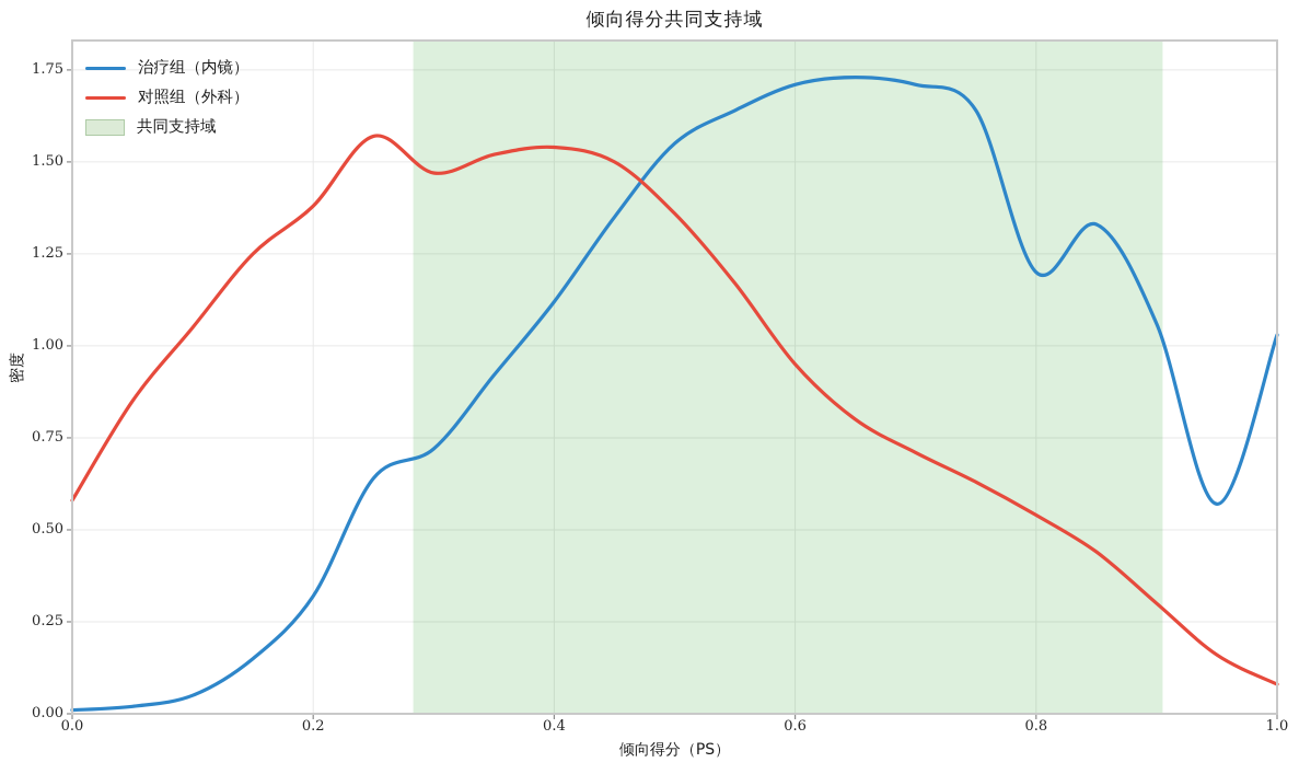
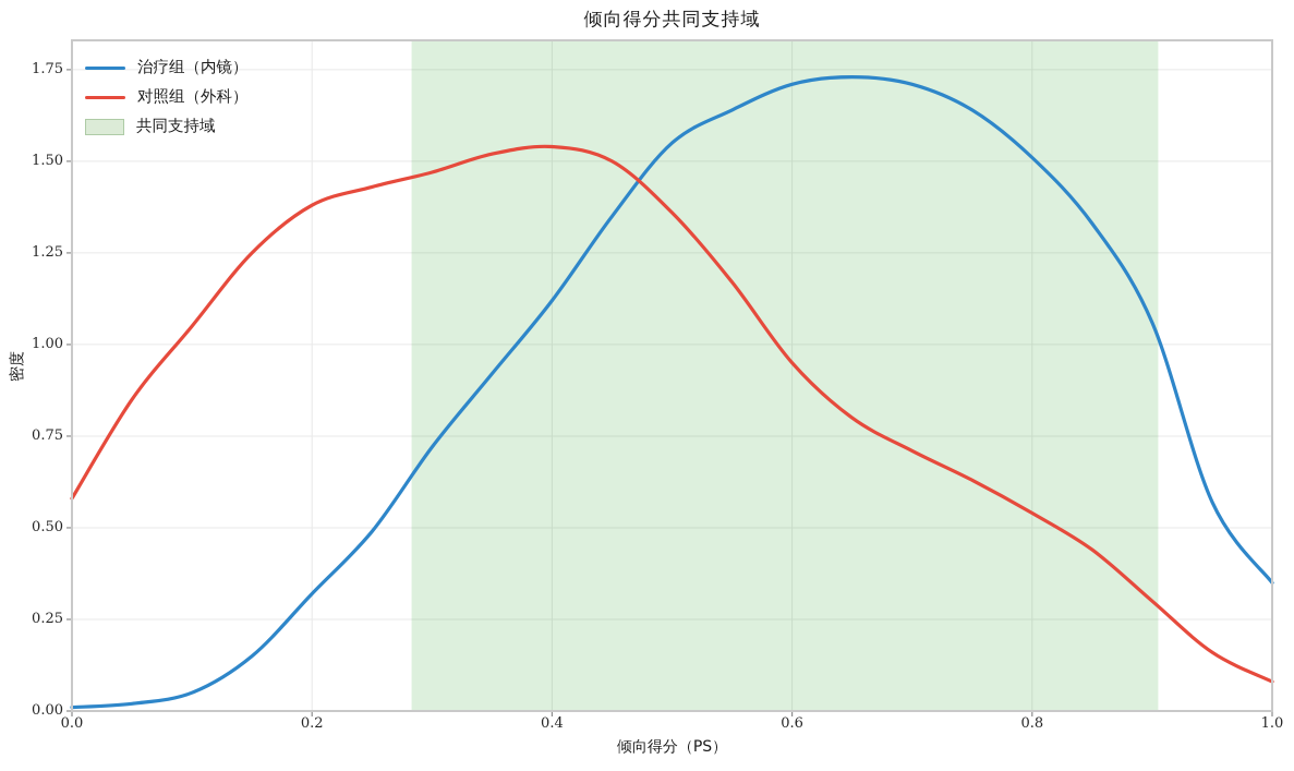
治疗组（内镜）/0.25: 0.64 -> 0.49
对照组（外科）/0.25: 1.57 -> 1.43
治疗组（内镜）/0.8: 1.20 -> 1.51
治疗组（内镜）/1.0: 1.03 -> 0.35
